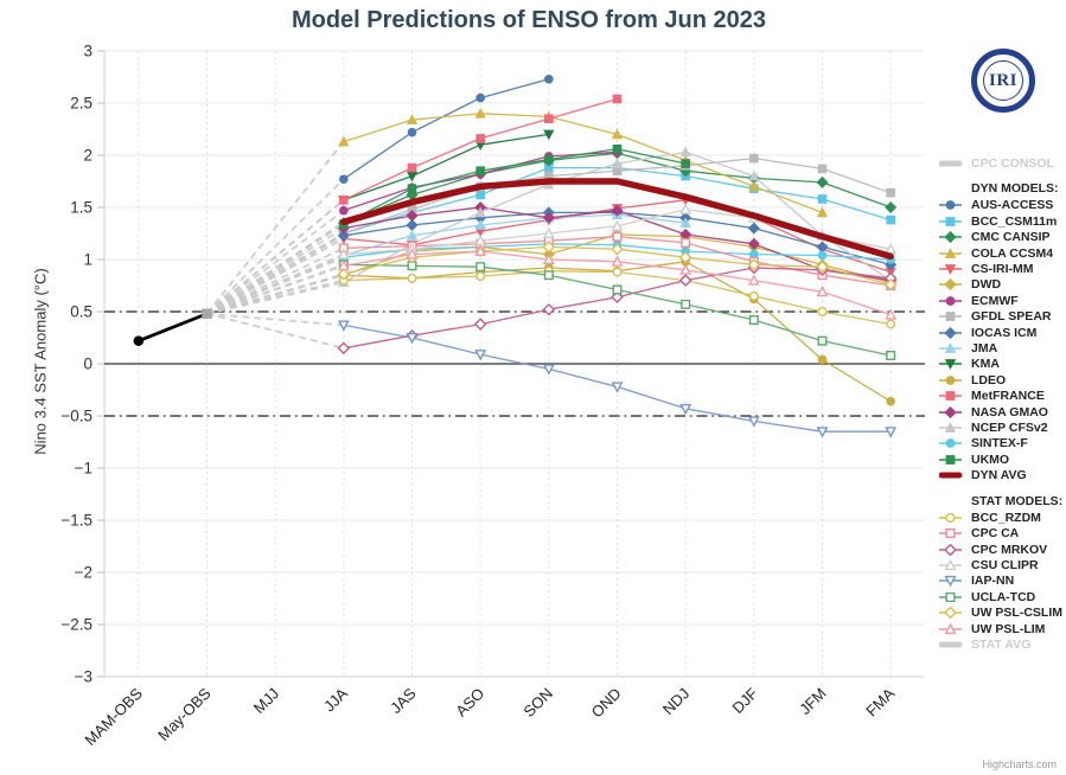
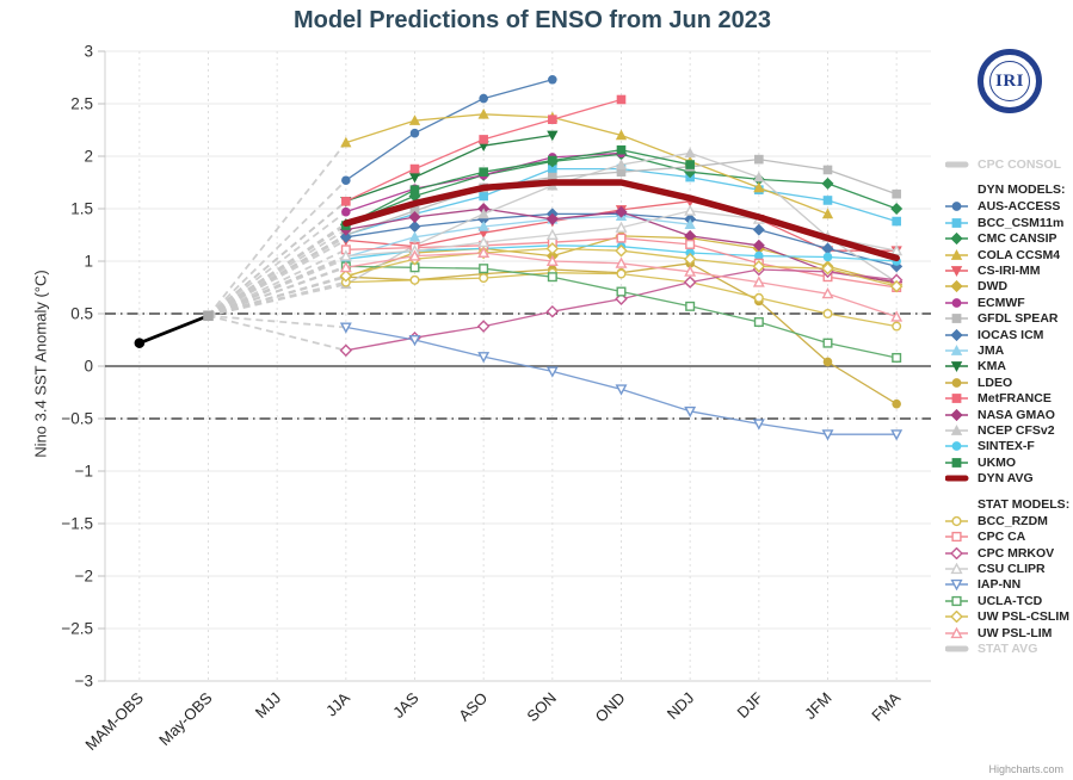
CS-IRI-MM/FMA: 0.9 -> 1.1
